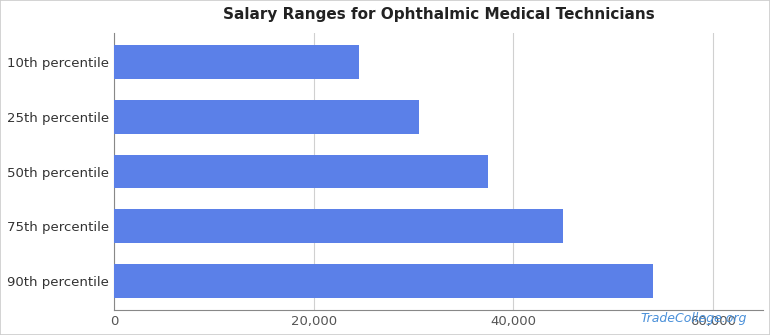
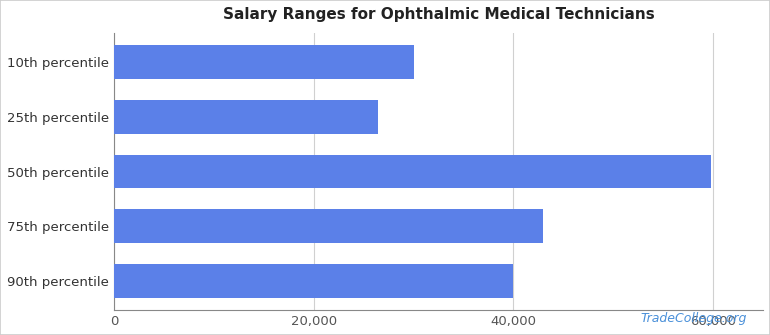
10th percentile: 24,500 -> 30,000
25th percentile: 30,500 -> 26,400
50th percentile: 37,500 -> 59,800
75th percentile: 45,000 -> 43,000
90th percentile: 54,000 -> 40,000
